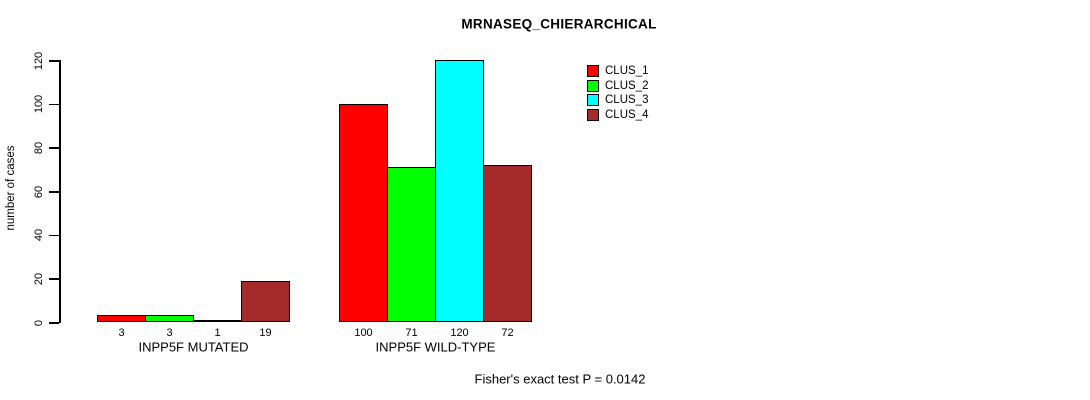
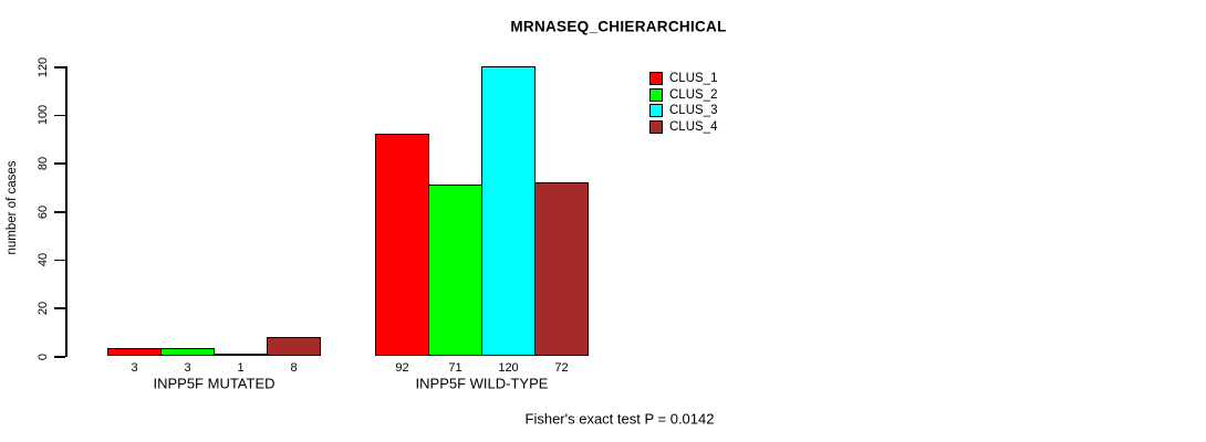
CLUS_4/INPP5F MUTATED: 19 -> 8
CLUS_1/INPP5F WILD-TYPE: 100 -> 92
